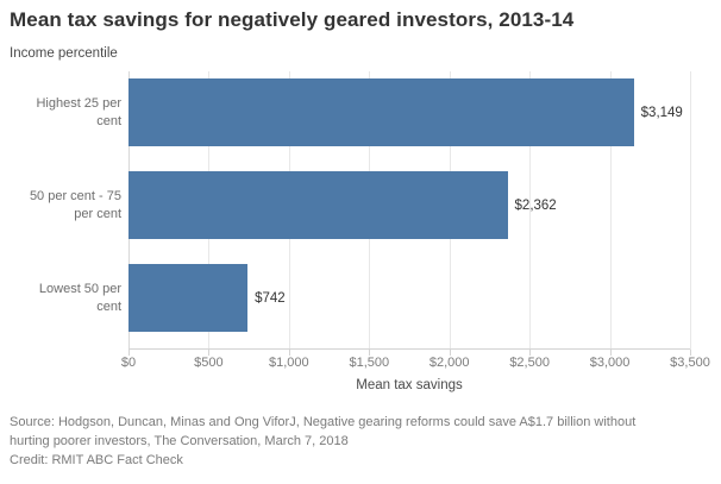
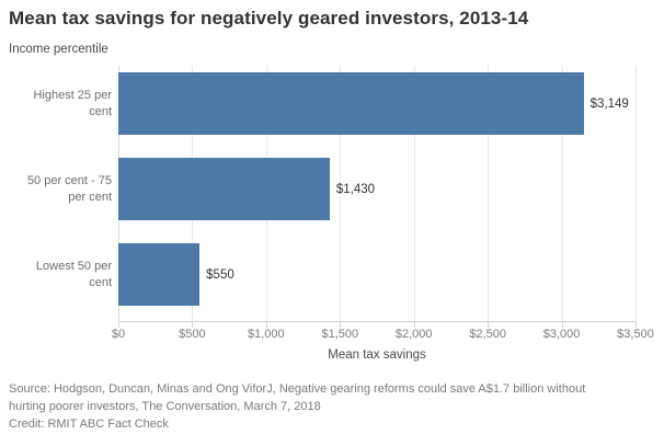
50 per cent - 75 per cent: $2,362 -> $1,430
Lowest 50 per cent: $742 -> $550
